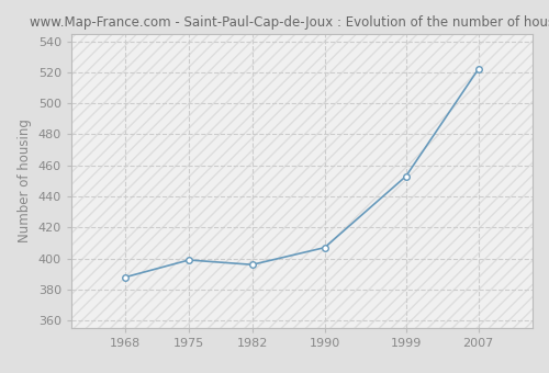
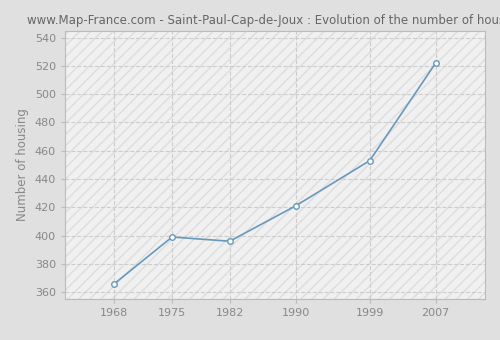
1968: 388 -> 366
1990: 407 -> 421
